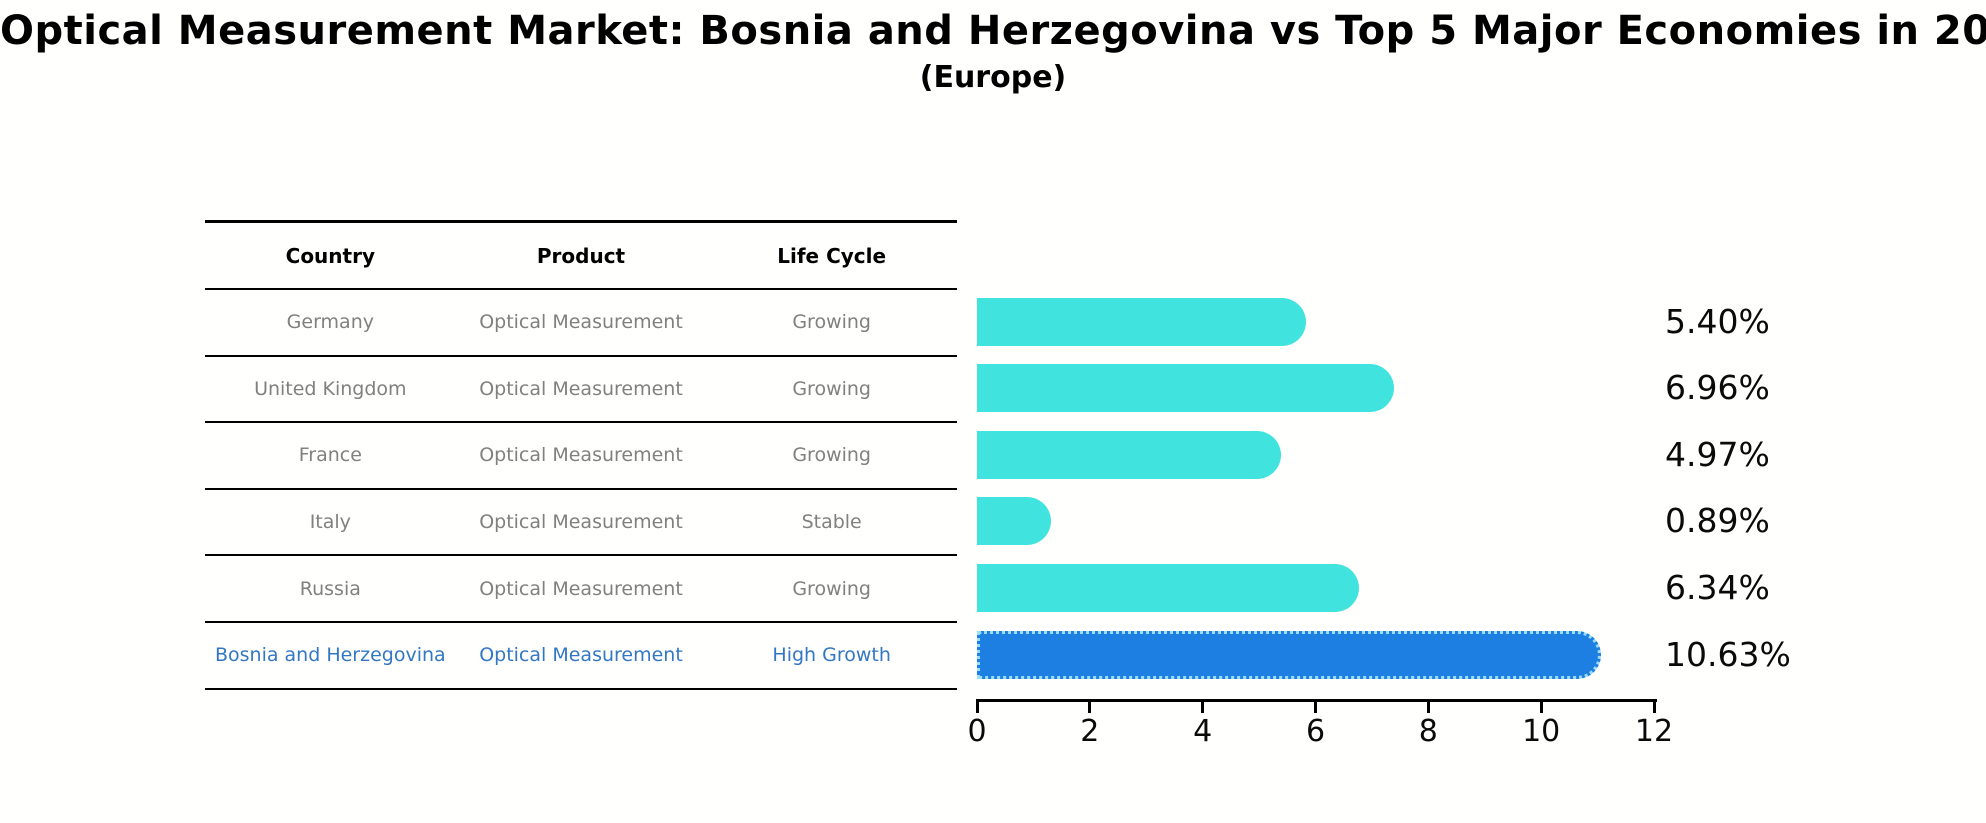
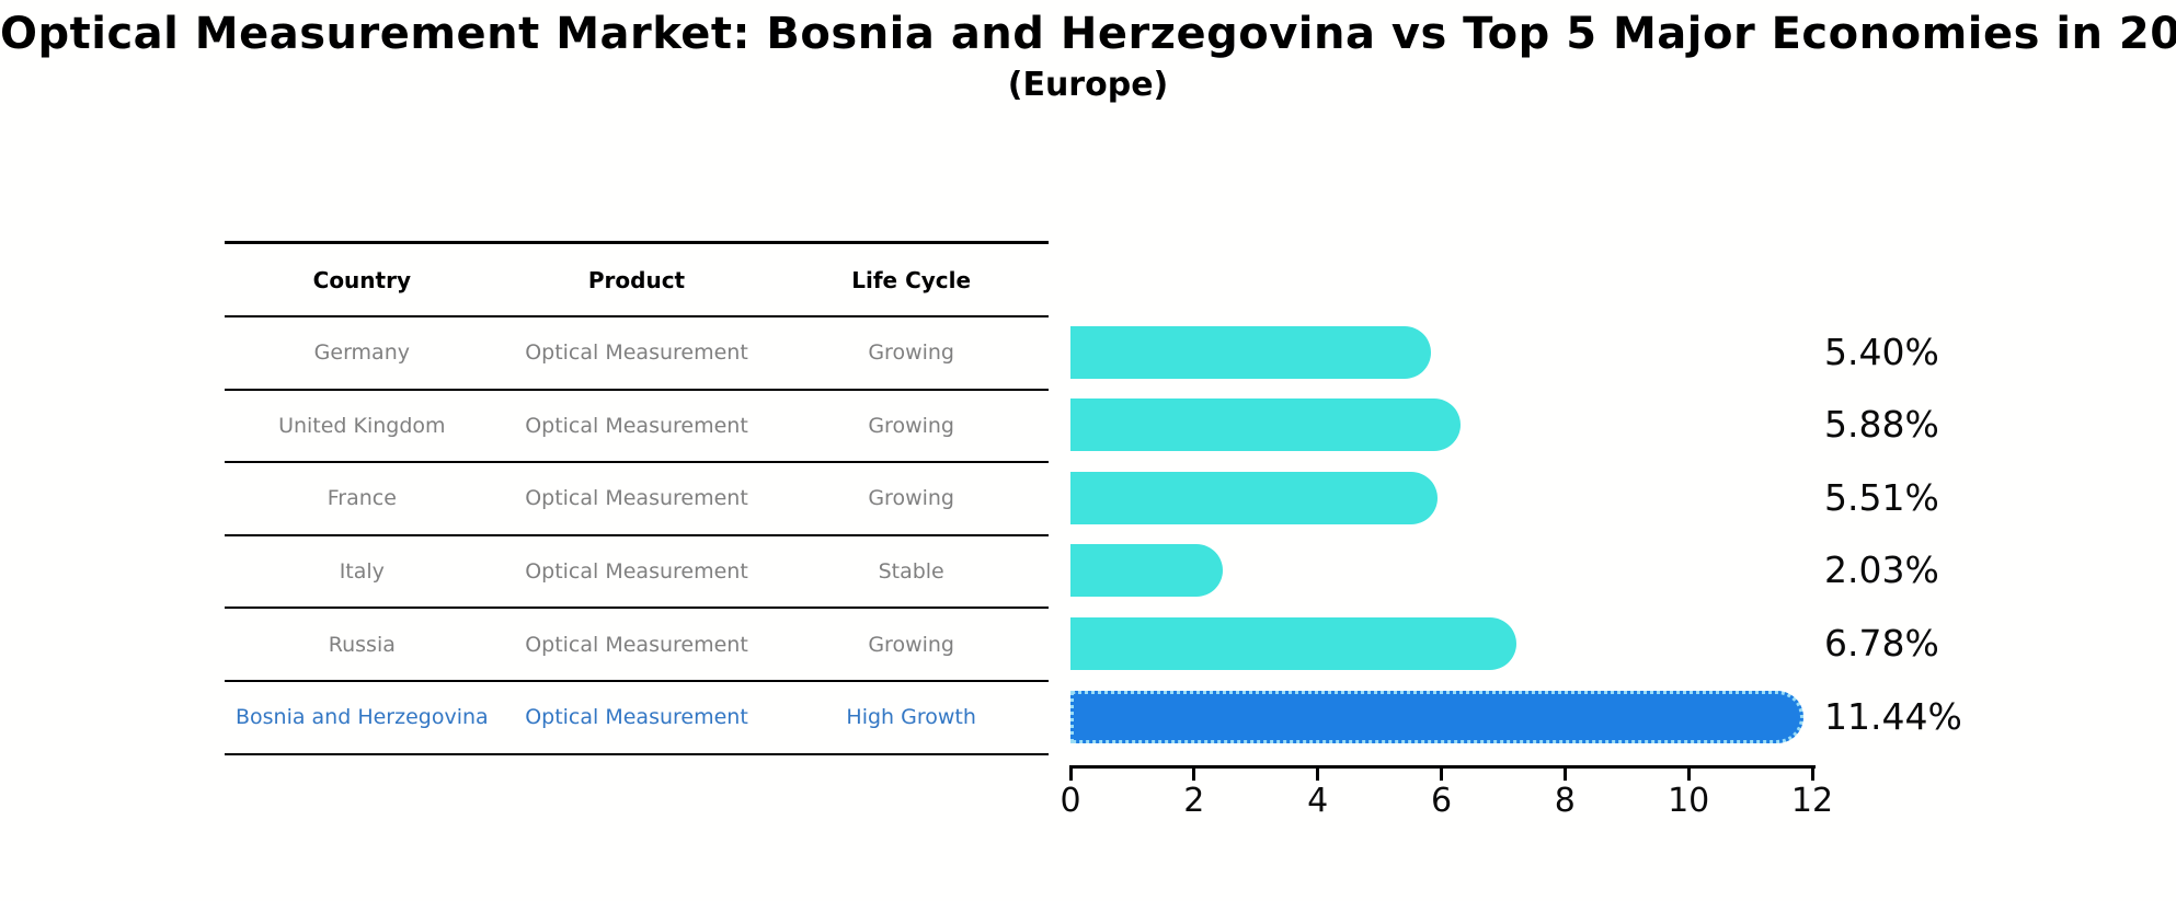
United Kingdom: 6.96% -> 5.88%
France: 4.97% -> 5.51%
Italy: 0.89% -> 2.03%
Russia: 6.34% -> 6.78%
Bosnia and Herzegovina: 10.63% -> 11.44%
